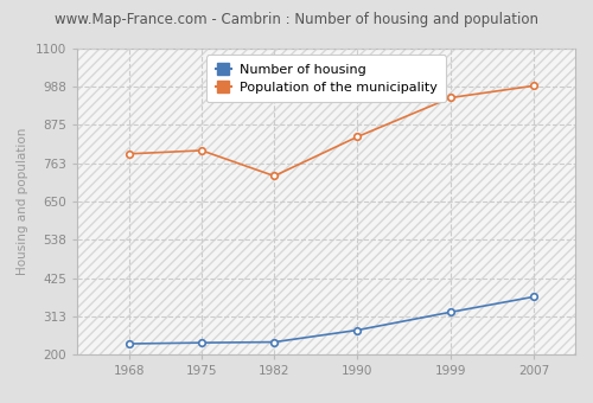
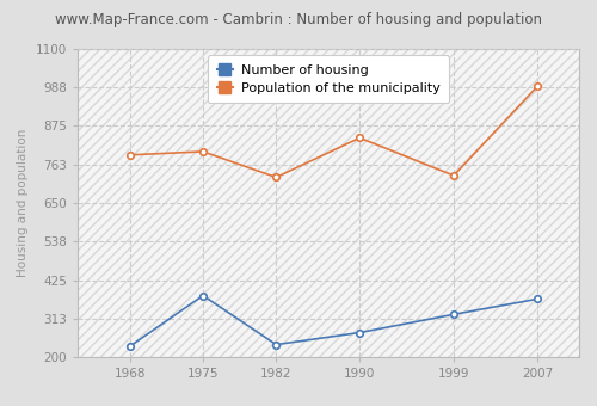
Number of housing/1975: 235 -> 380
Population of the municipality/1999: 955 -> 730
